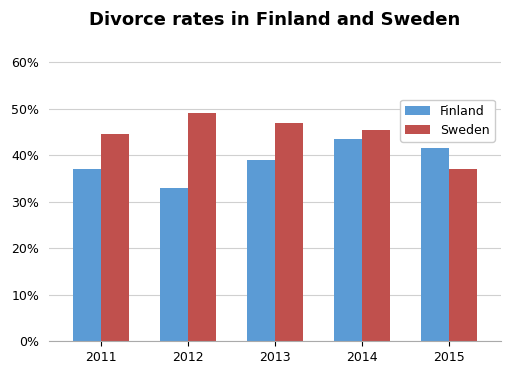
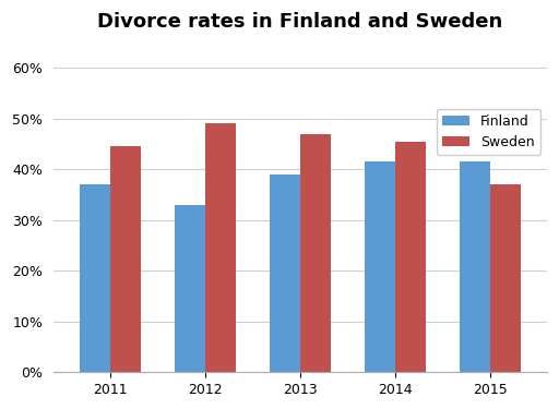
Finland/2014: 43.5% -> 41.5%
